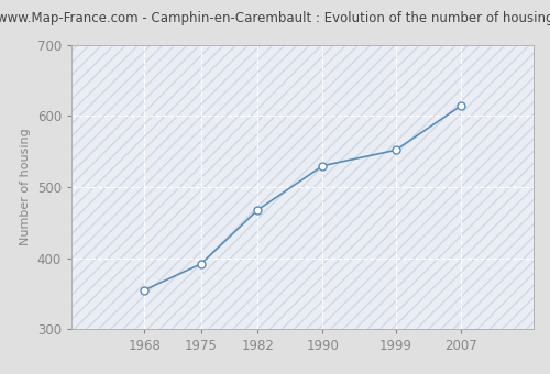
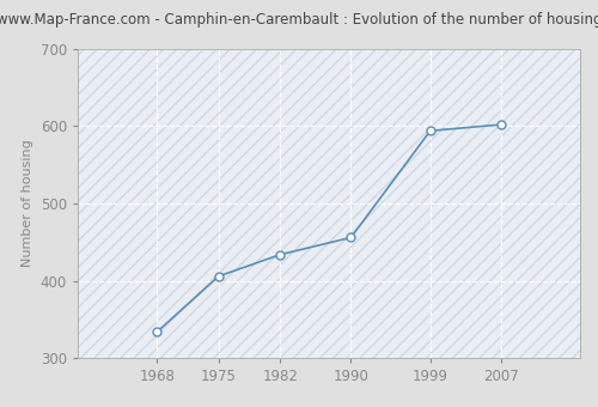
1968: 355 -> 334
1975: 392 -> 406
1982: 468 -> 434
1990: 530 -> 456
1999: 552 -> 594
2007: 614 -> 602
